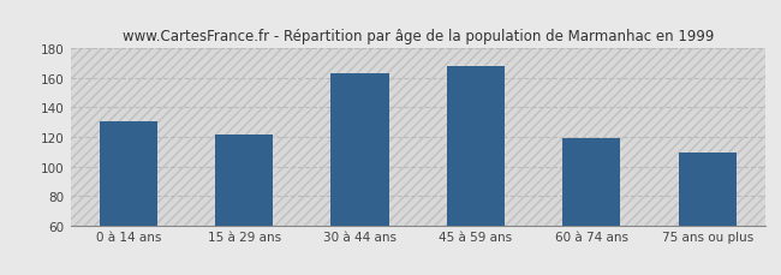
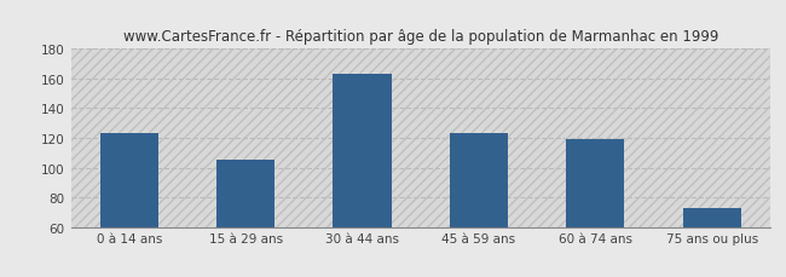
0 à 14 ans: 131 -> 123
15 à 29 ans: 122 -> 105
45 à 59 ans: 168 -> 123
75 ans ou plus: 109 -> 73
